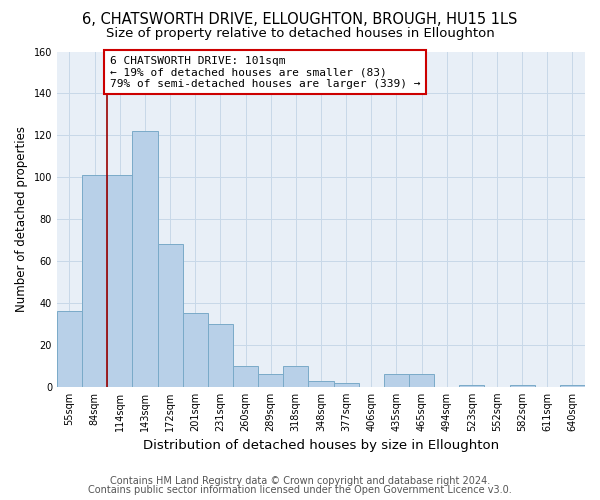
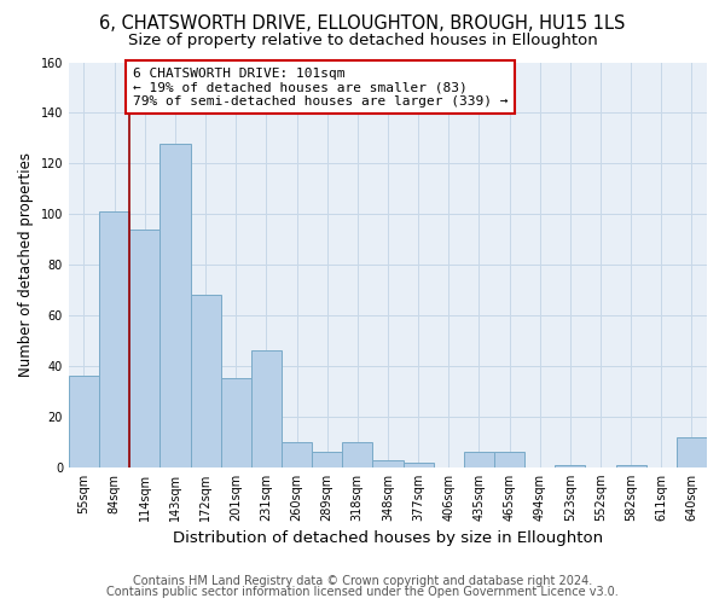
114sqm: 101 -> 94
143sqm: 122 -> 128
231sqm: 30 -> 46
640sqm: 1 -> 12
